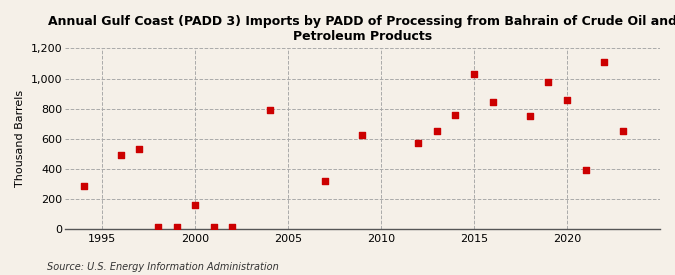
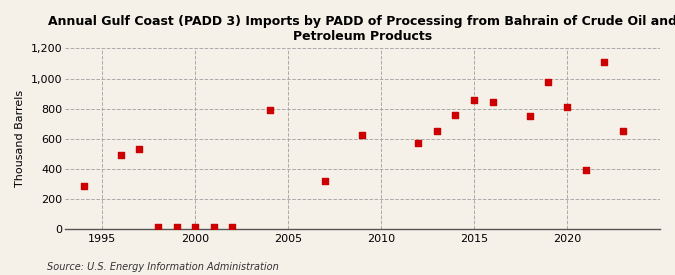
2000: 160 -> 20
2015: 1,030 -> 860
2020: 860 -> 810
